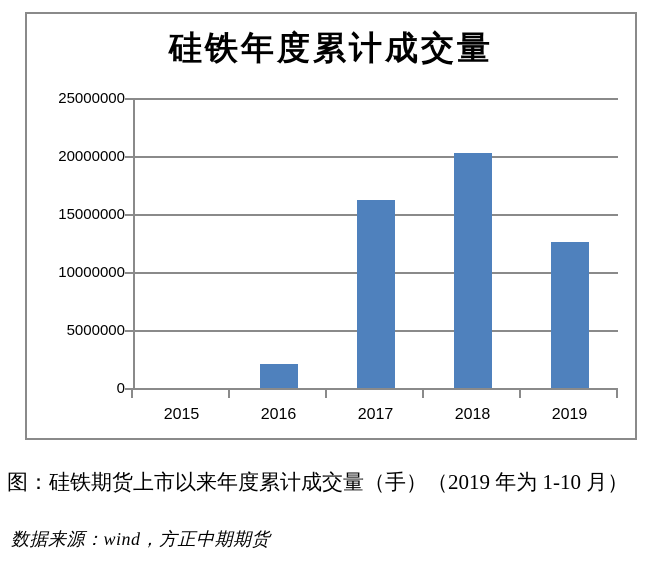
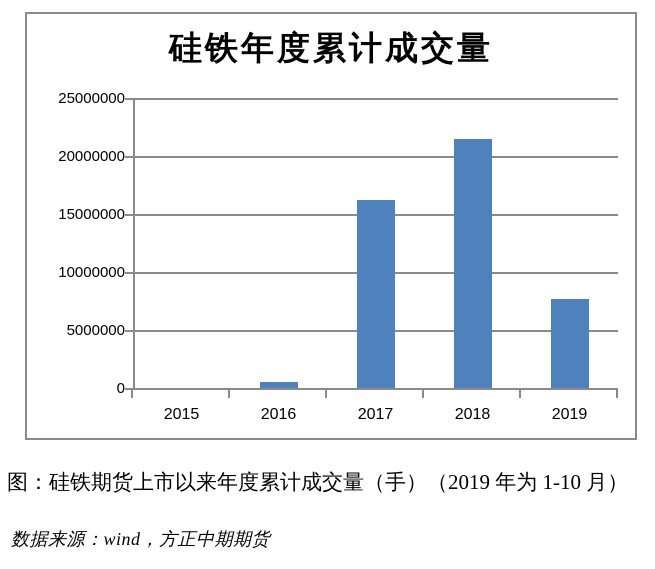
2016: 2100000 -> 500000
2018: 20300000 -> 21500000
2019: 12600000 -> 7700000
